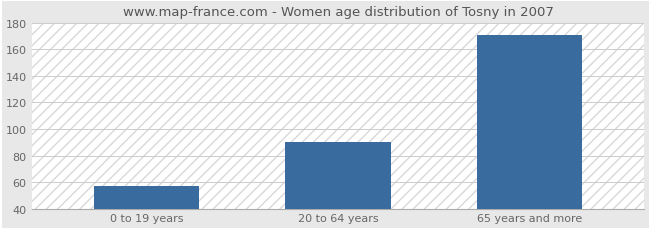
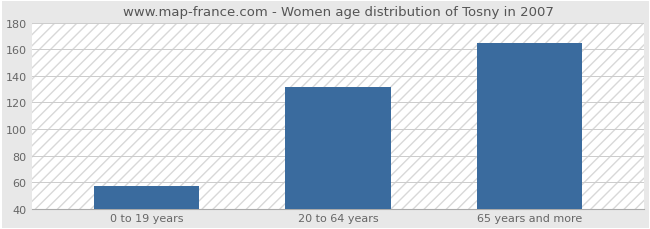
20 to 64 years: 90 -> 132
65 years and more: 171 -> 165
